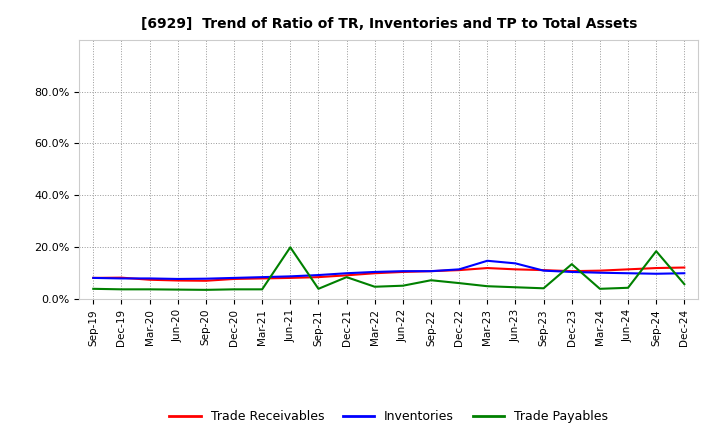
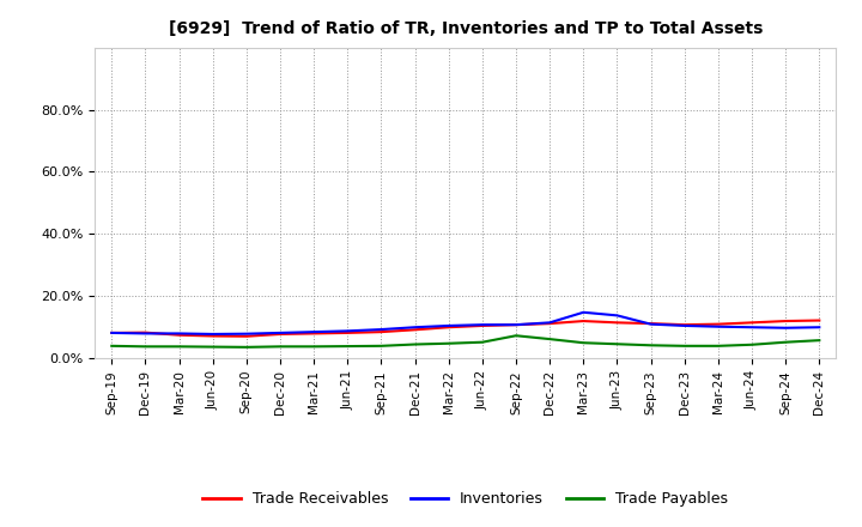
Trade Payables/Jun-21: 20.0% -> 3.9%
Trade Payables/Dec-21: 8.5% -> 4.5%
Trade Payables/Dec-23: 13.5% -> 4.0%
Trade Payables/Sep-24: 18.5% -> 5.2%
